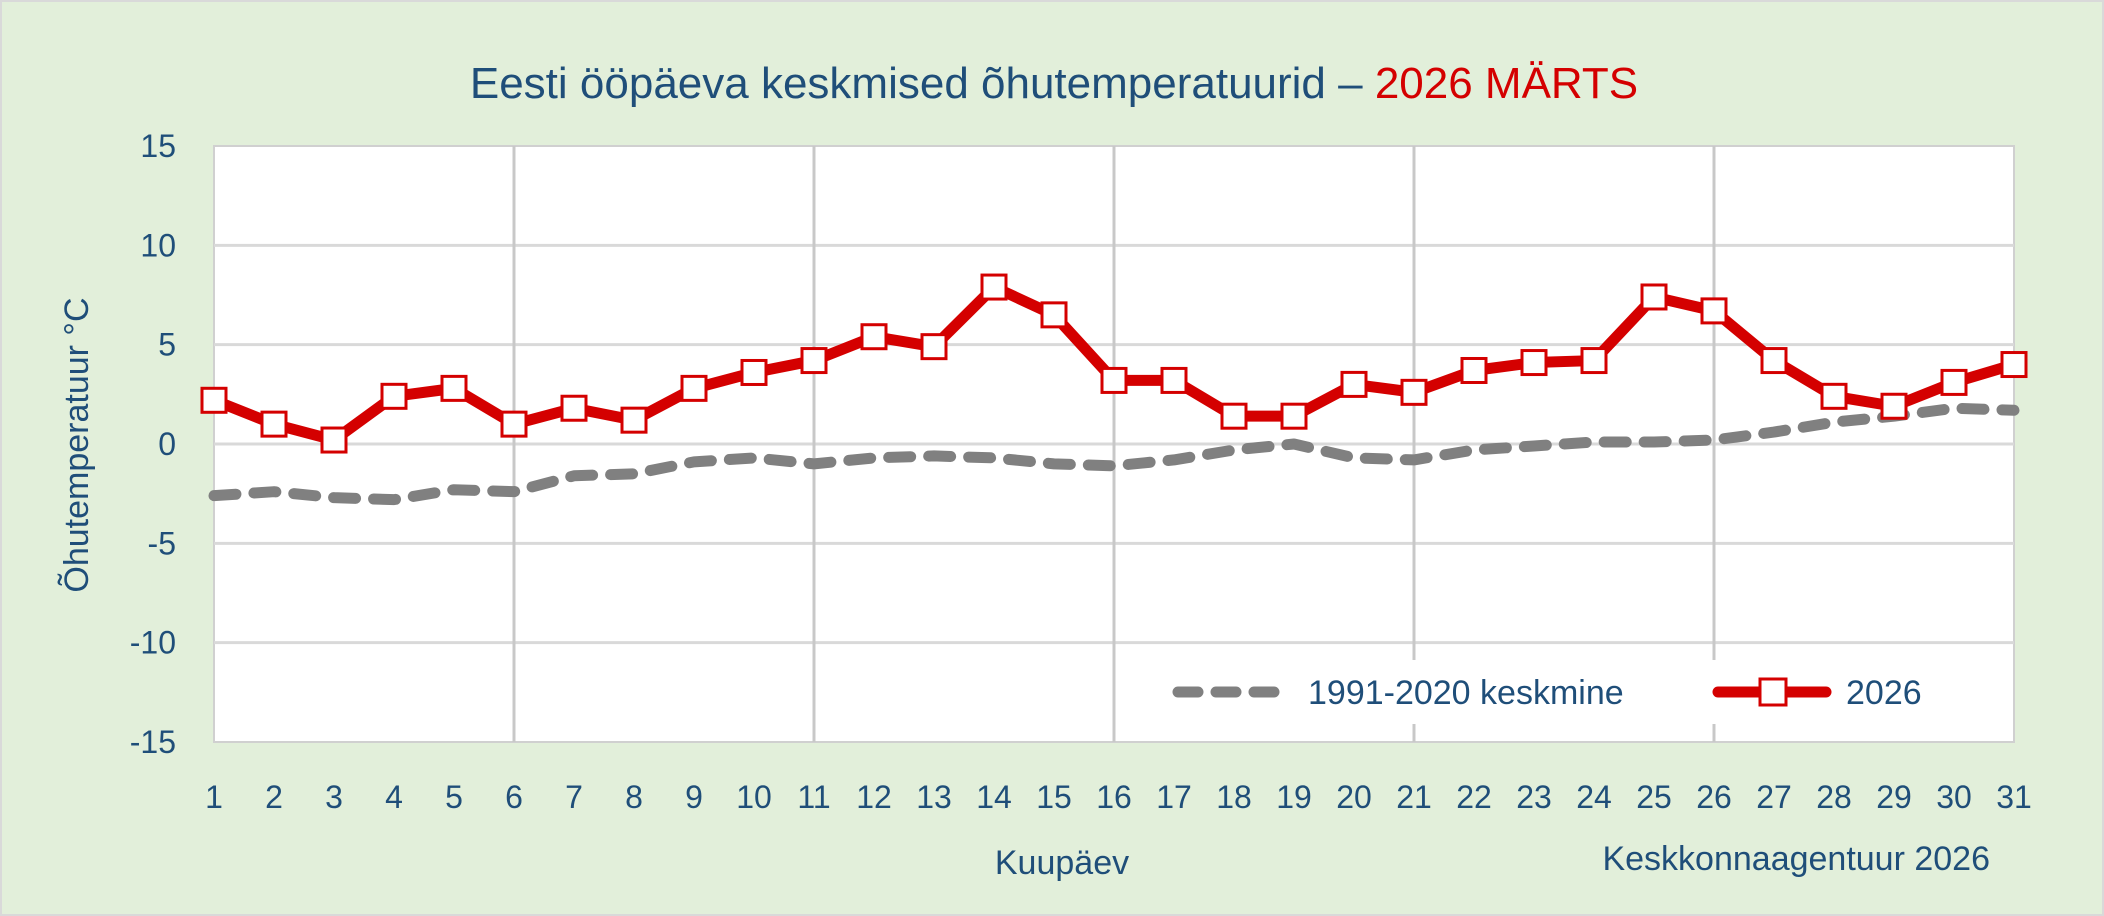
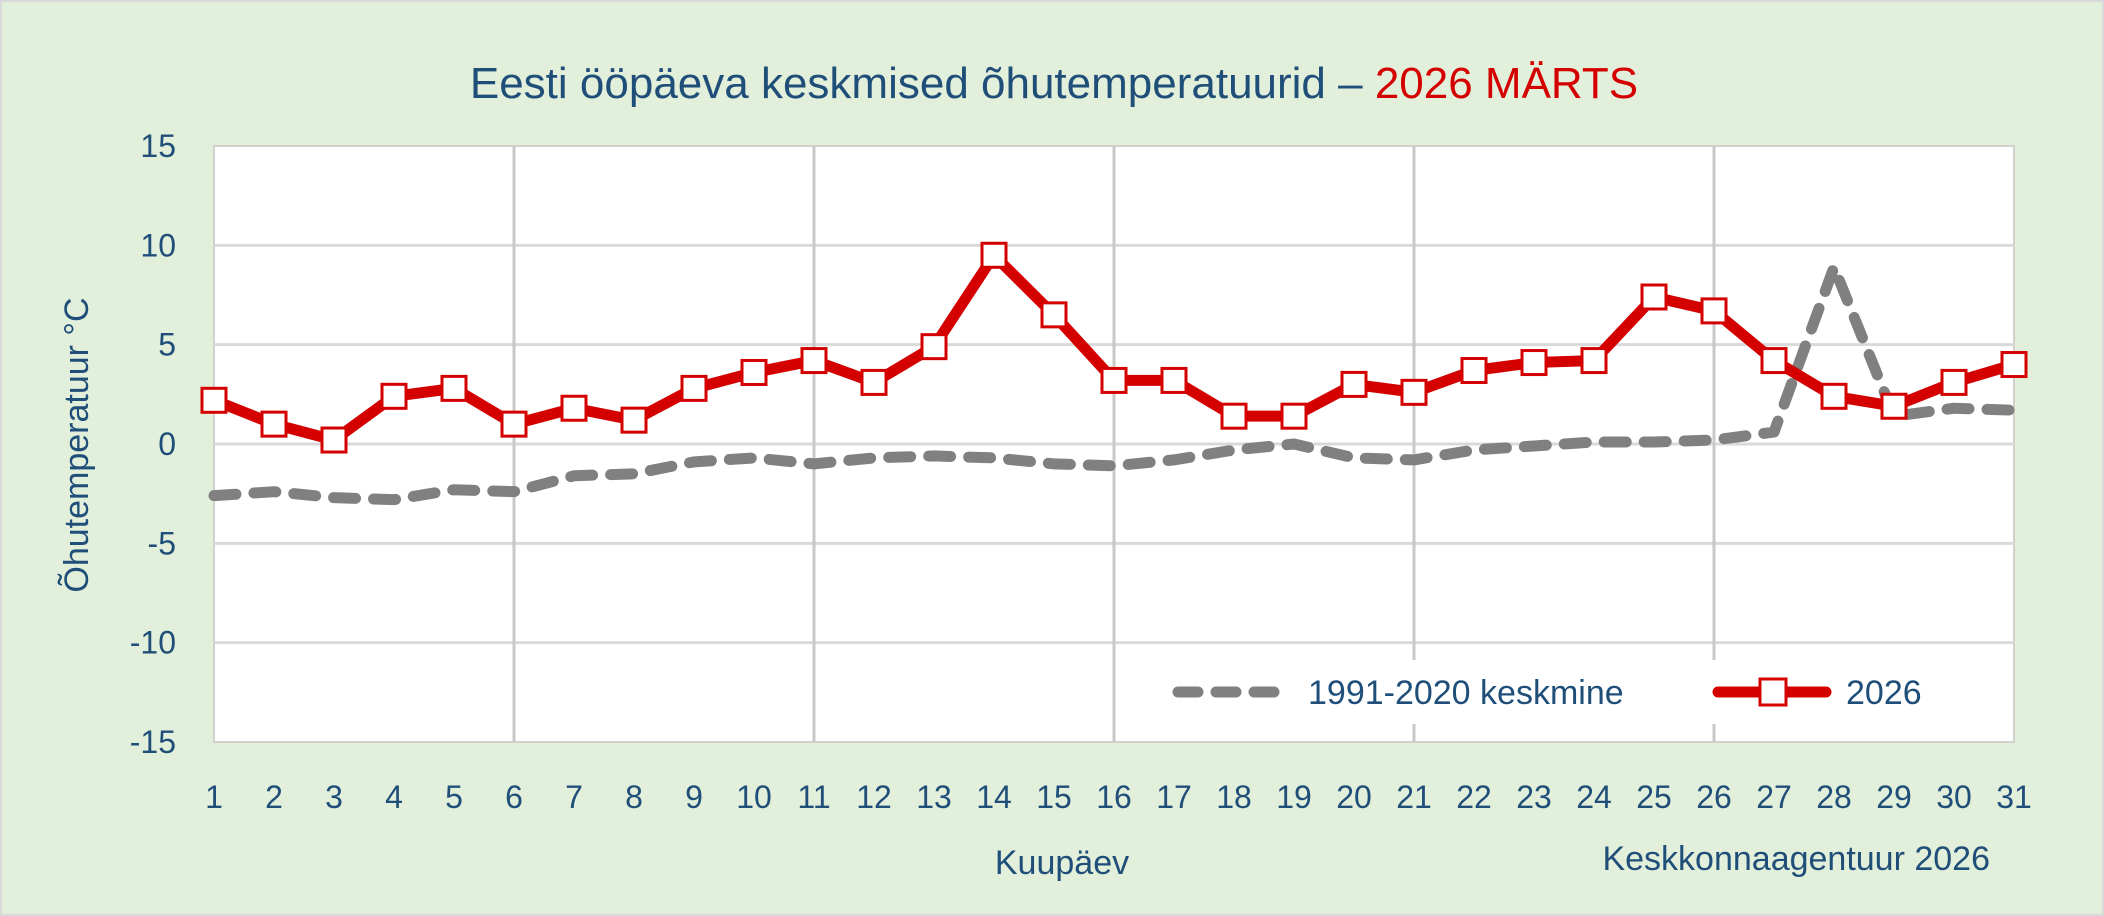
2026/12: 5.4 -> 3.1
2026/14: 7.9 -> 9.5
1991-2020 keskmine/28: 1.1 -> 8.9
